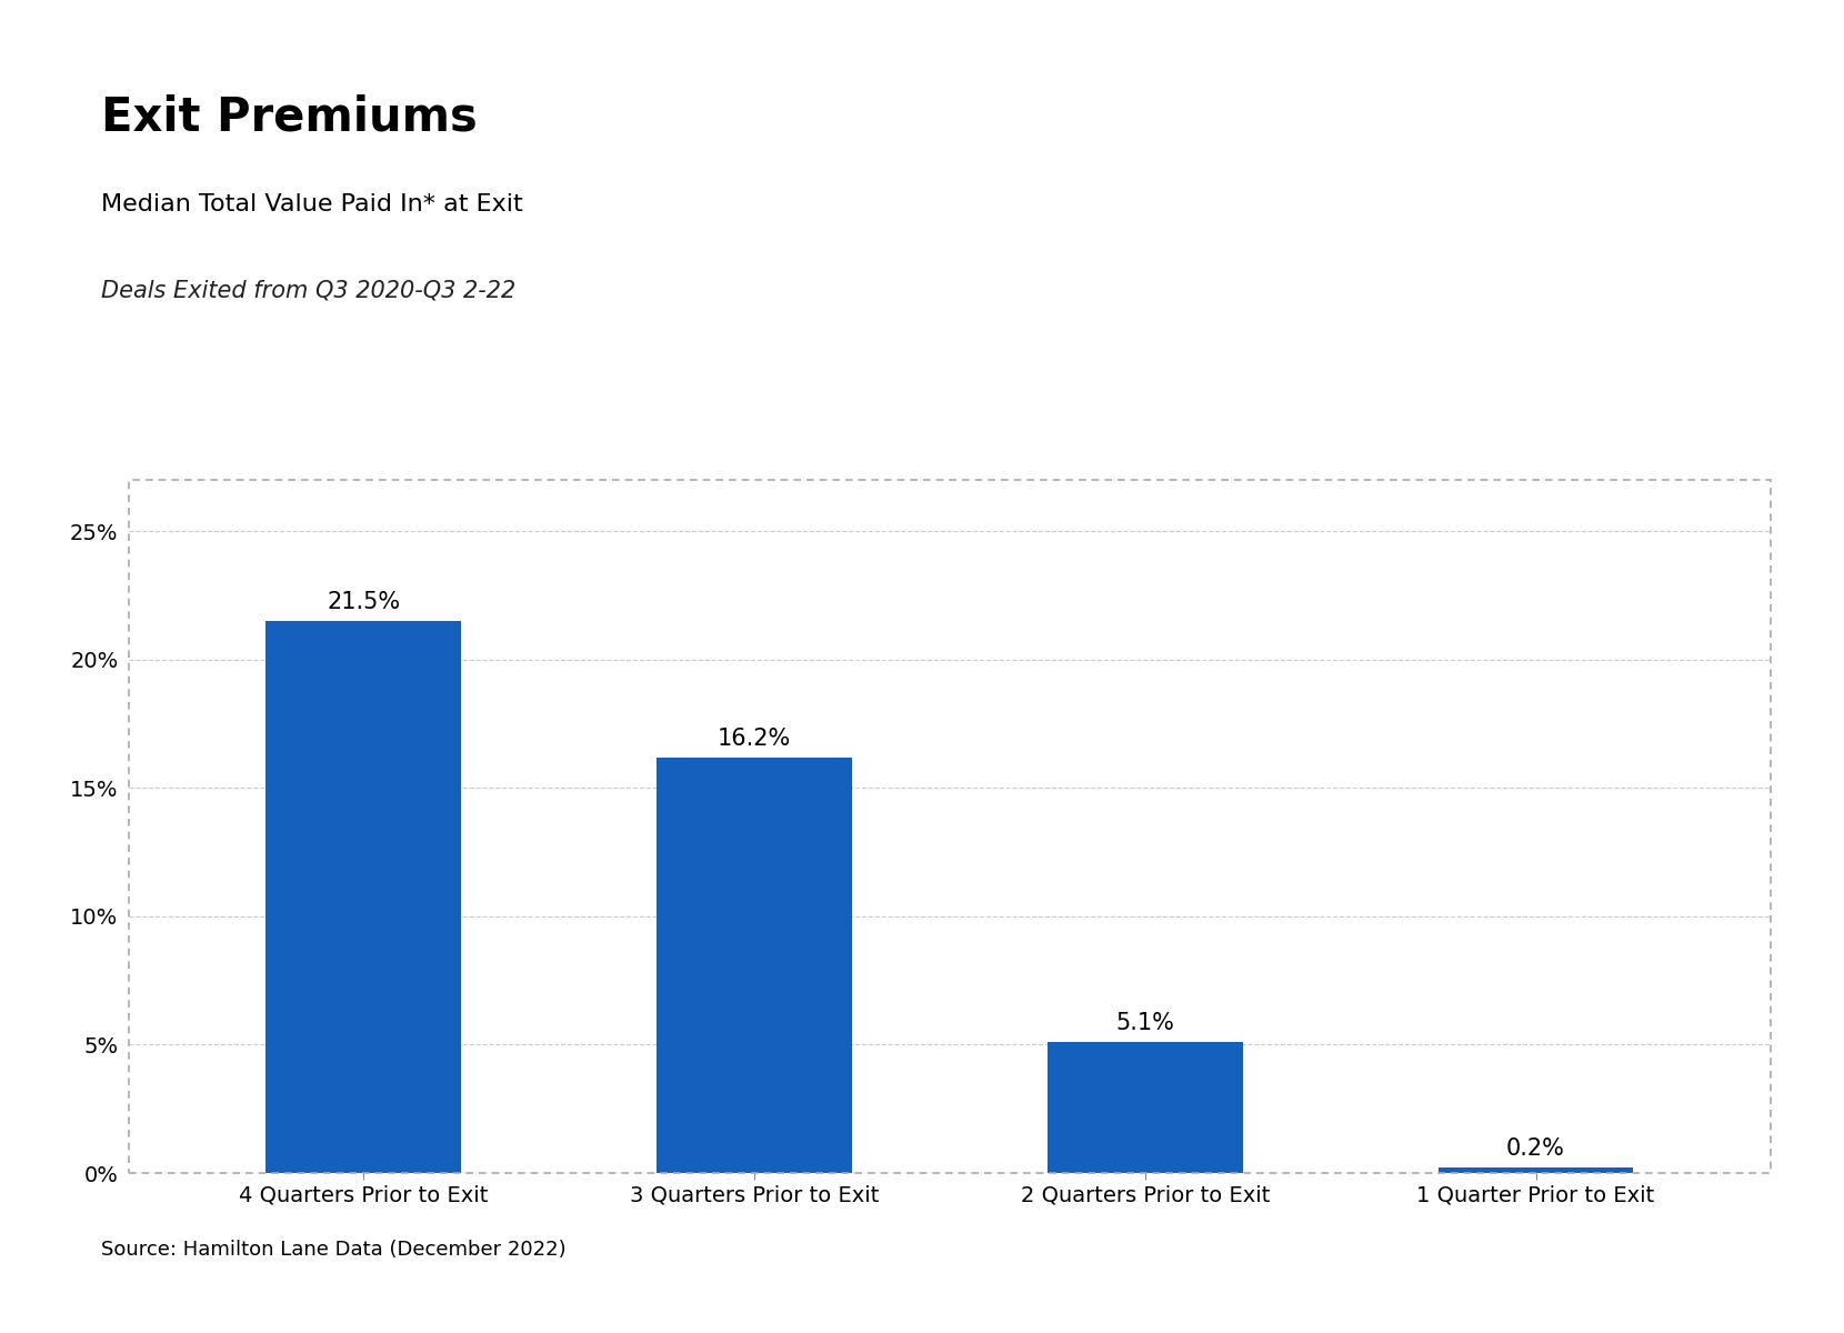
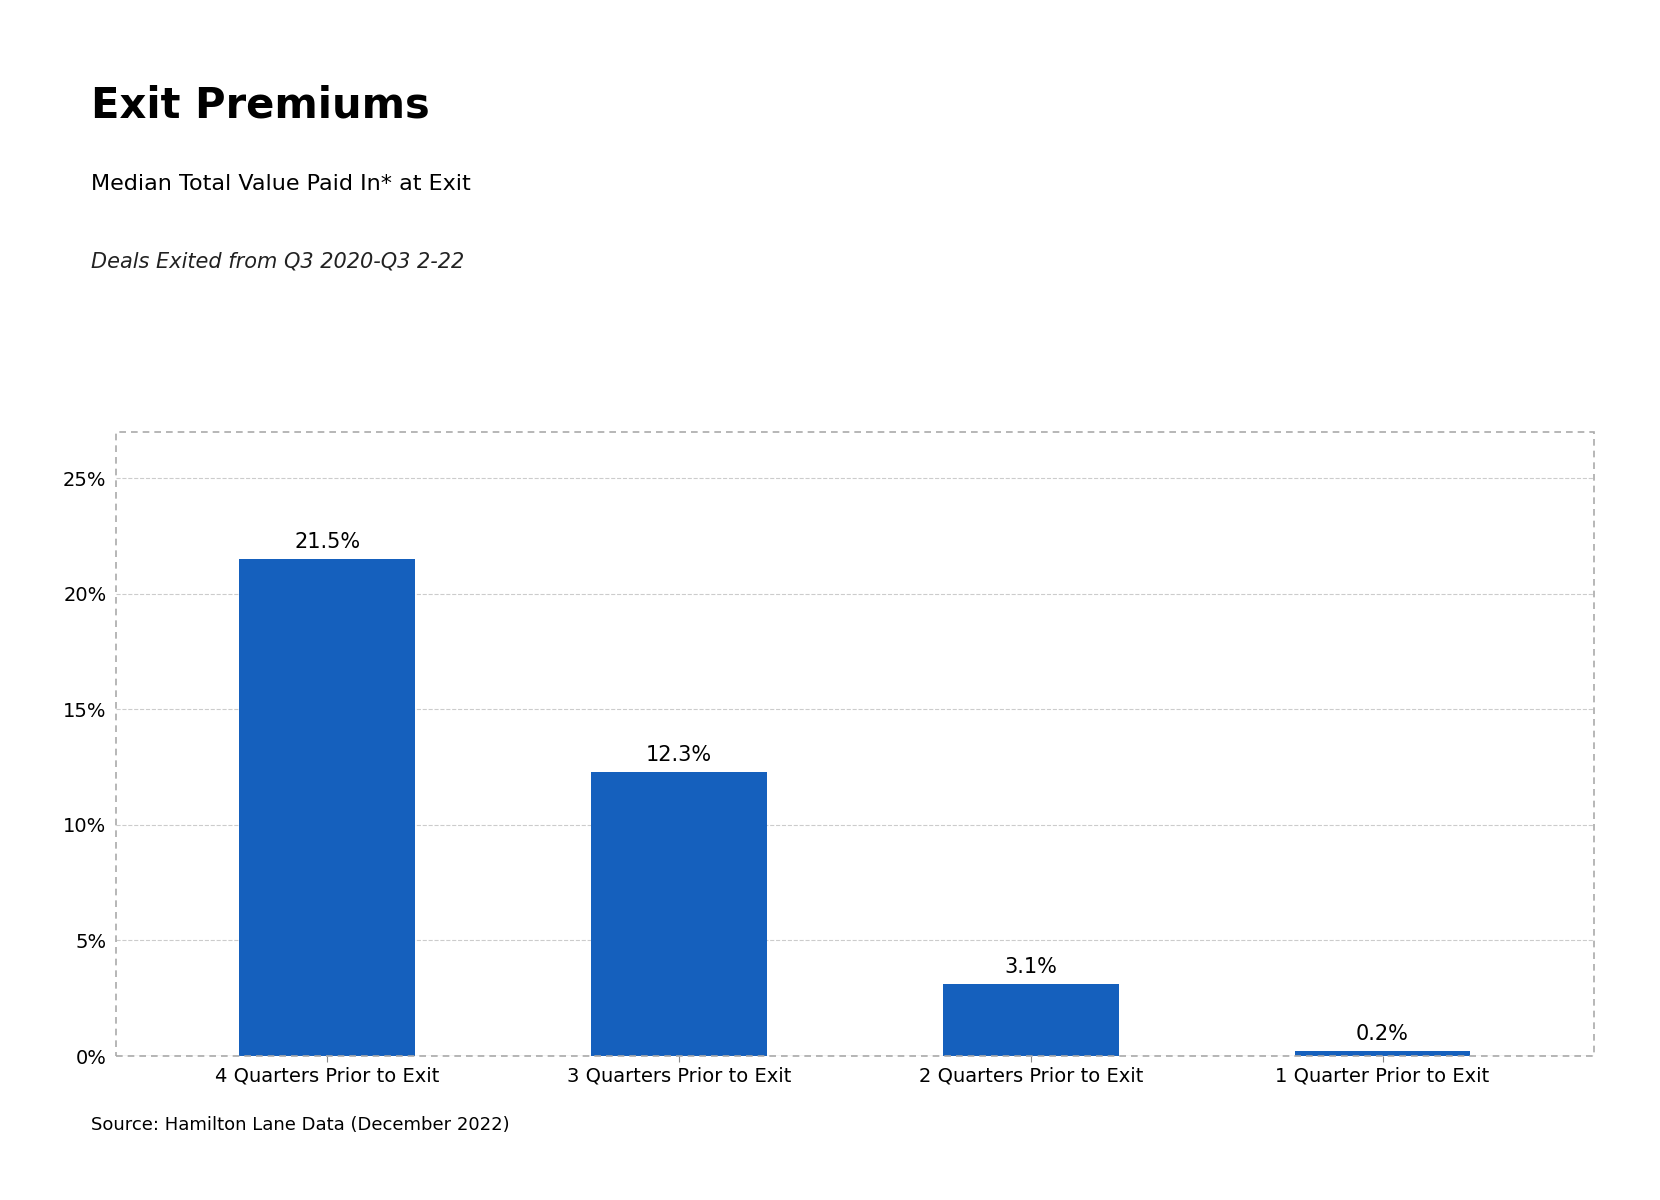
3 Quarters Prior to Exit: 16.2% -> 12.3%
2 Quarters Prior to Exit: 5.1% -> 3.1%
